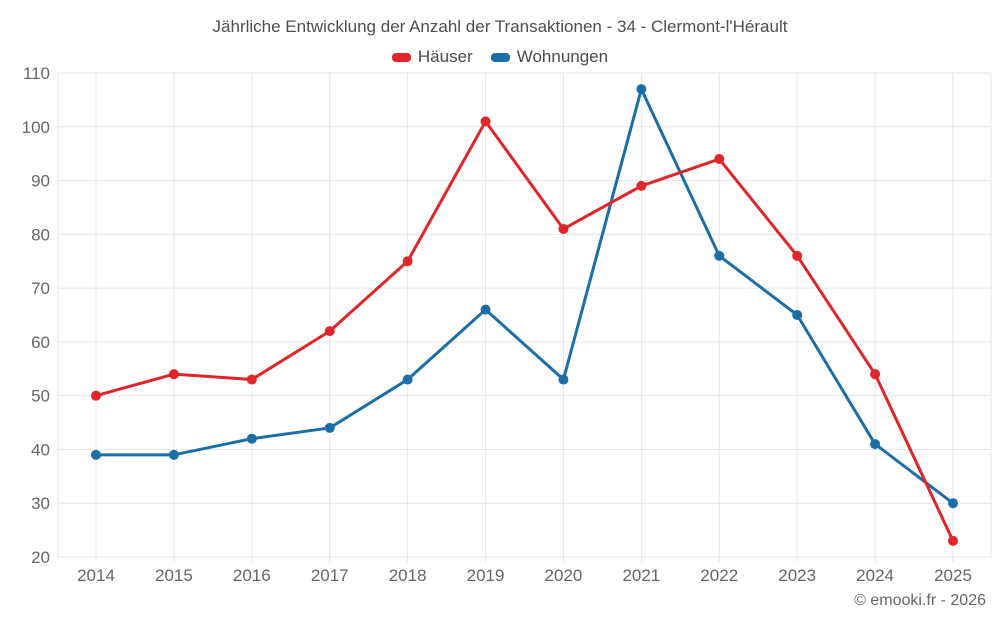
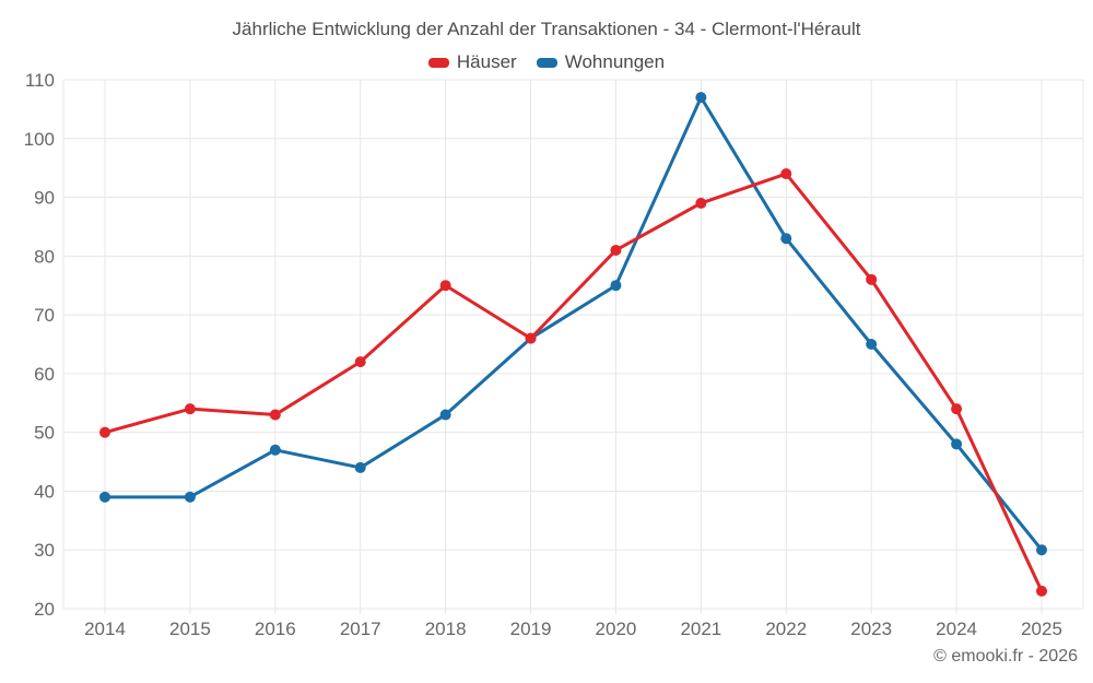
Wohnungen/2016: 42 -> 47
Häuser/2019: 101 -> 66
Wohnungen/2020: 53 -> 75
Wohnungen/2022: 76 -> 83
Wohnungen/2024: 41 -> 48
